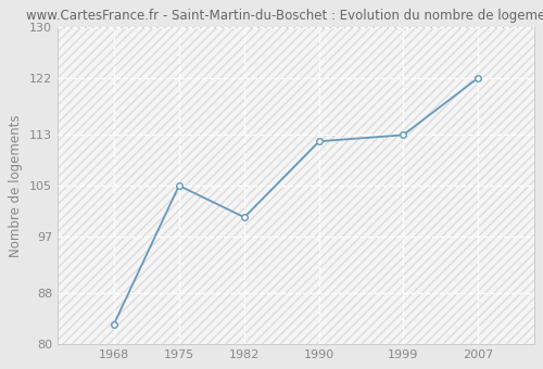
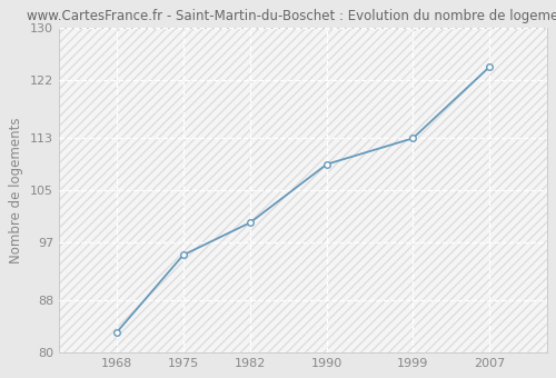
1975: 105 -> 95
1990: 112 -> 109
2007: 122 -> 124
